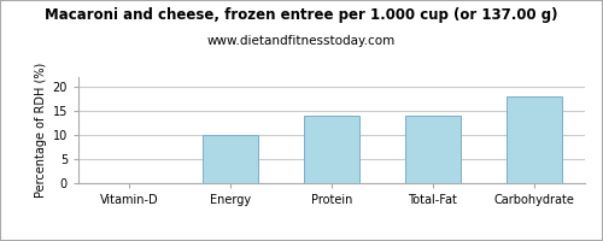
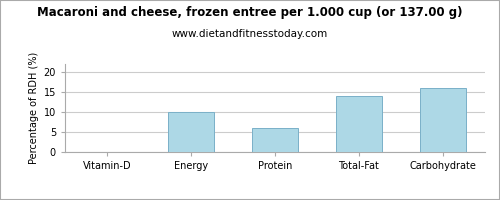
Protein: 14 -> 6
Carbohydrate: 18 -> 16
